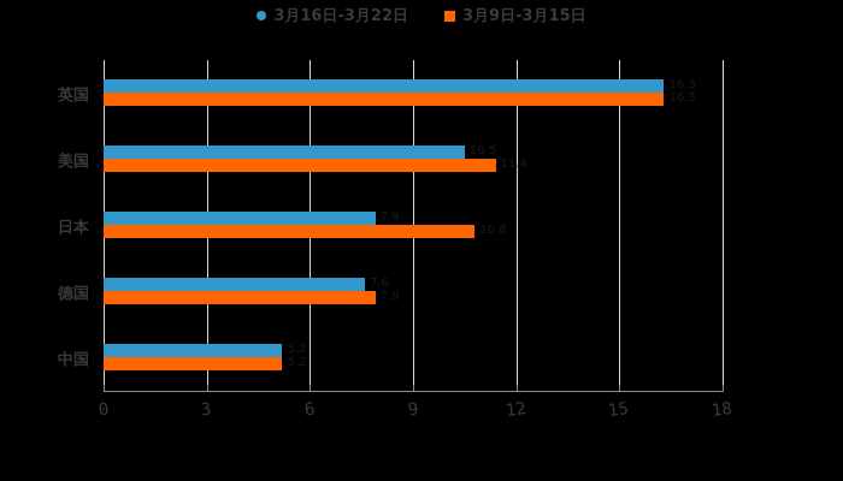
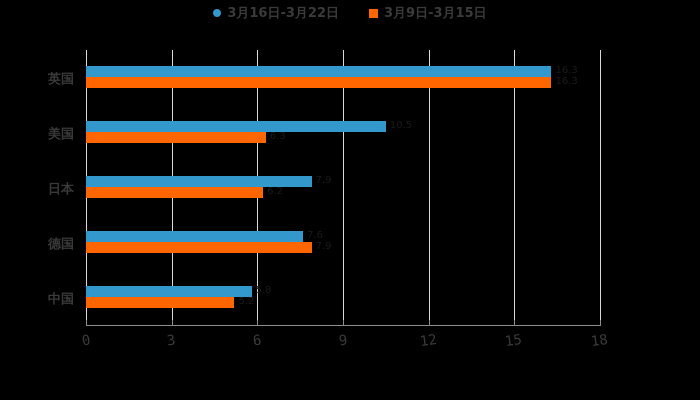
3月9日-3月15日/美国: 11.4 -> 6.3
3月9日-3月15日/日本: 10.8 -> 6.2
3月16日-3月22日/中国: 5.2 -> 5.8
